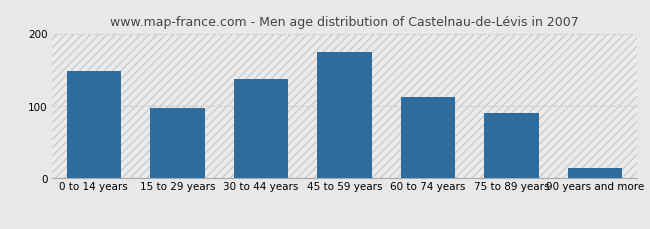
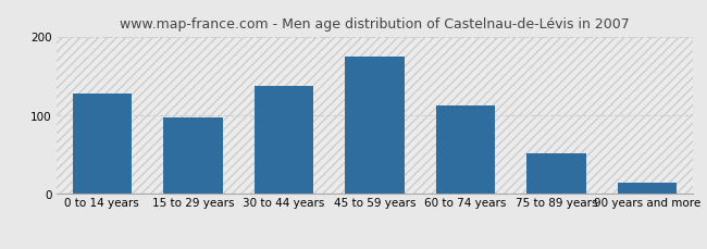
0 to 14 years: 148 -> 127
75 to 89 years: 90 -> 52
